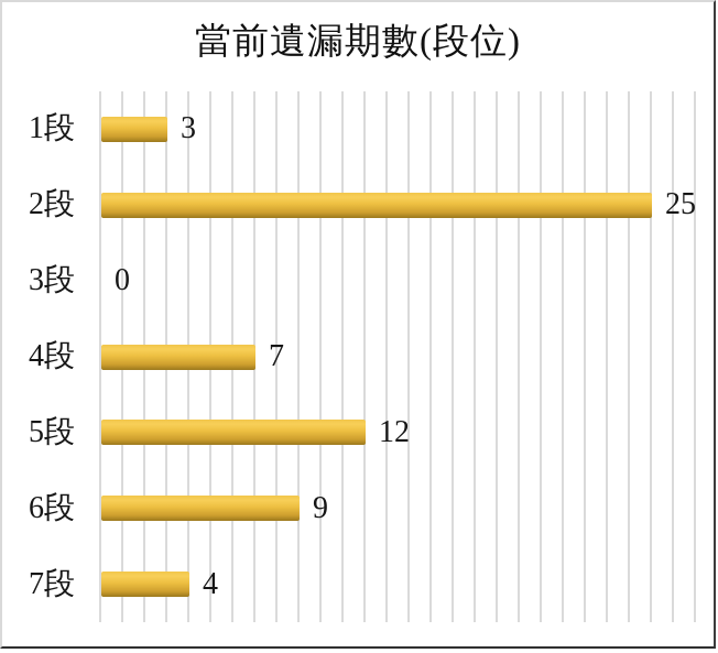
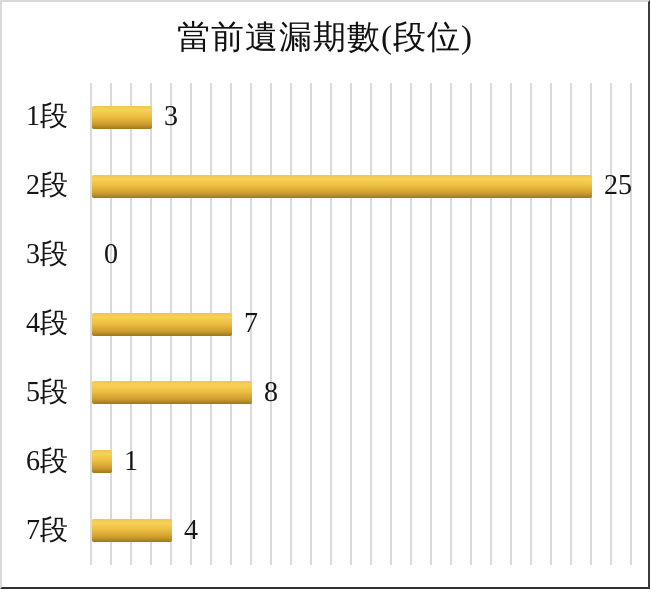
5段: 12 -> 8
6段: 9 -> 1
